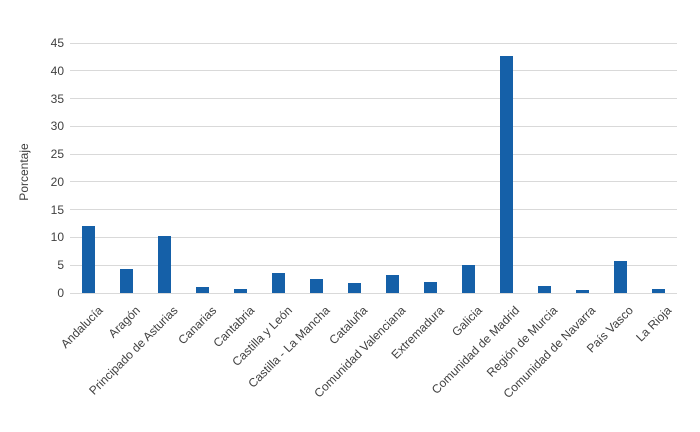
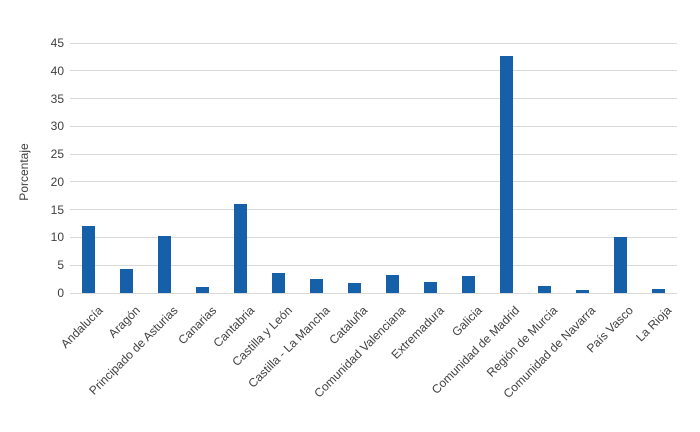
Cantabria: 1 -> 16
Galicia: 5 -> 3
País Vasco: 6 -> 10
